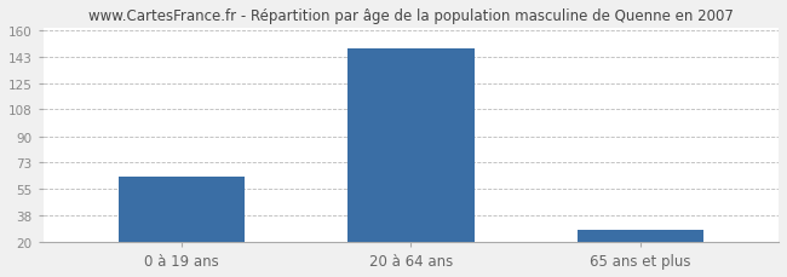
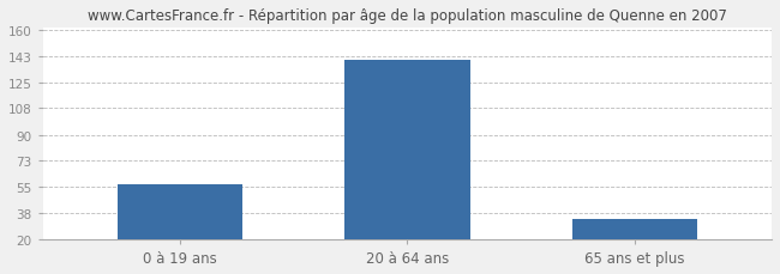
0 à 19 ans: 63 -> 57
20 à 64 ans: 148 -> 140
65 ans et plus: 28 -> 34
